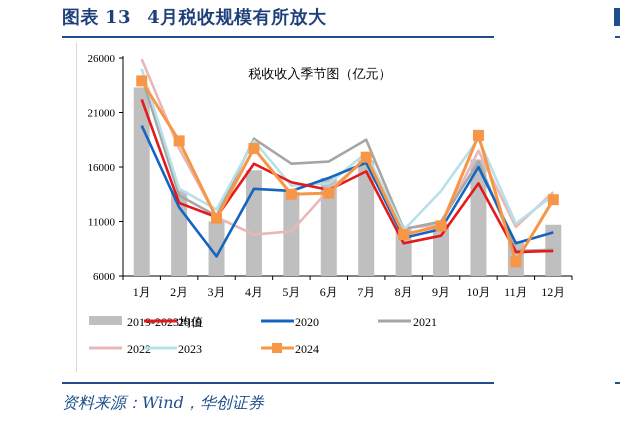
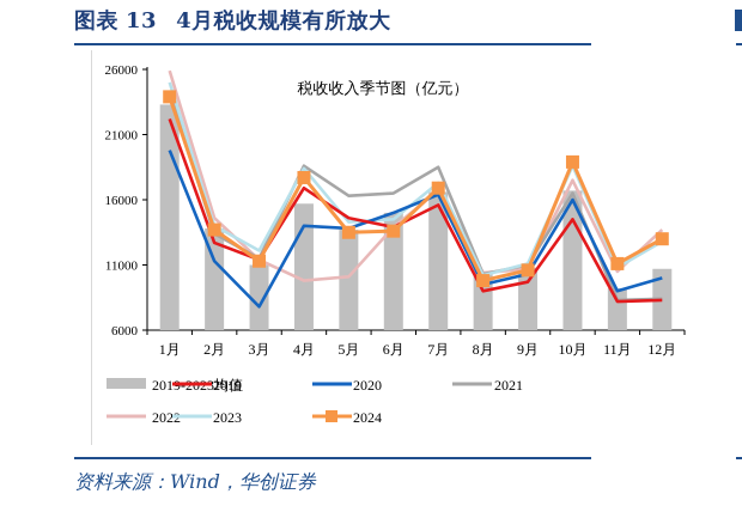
2020/2月: 12300 -> 11300
2022/2月: 17700 -> 14600
2024/2月: 18400 -> 13700
2019/4月: 16300 -> 16900
2023/9月: 13800 -> 11100
2024/11月: 7300 -> 11100
2023/12月: 13400 -> 12800
